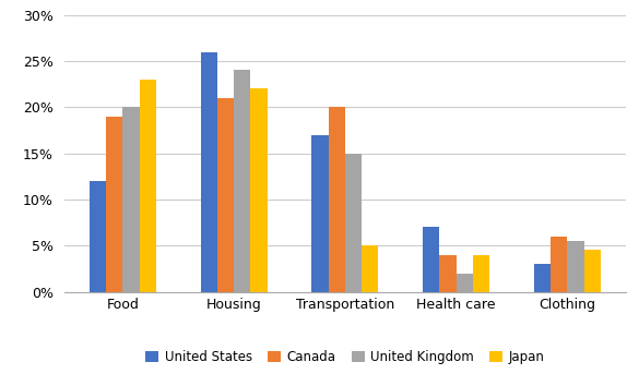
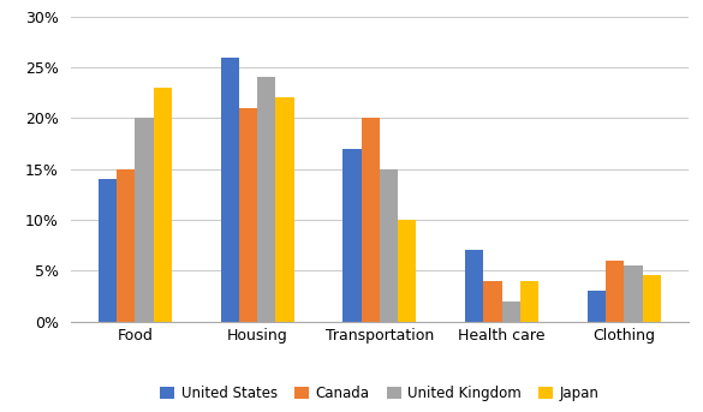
United States/Food: 12% -> 14%
Canada/Food: 19% -> 15%
Japan/Transportation: 5.0% -> 10.0%
